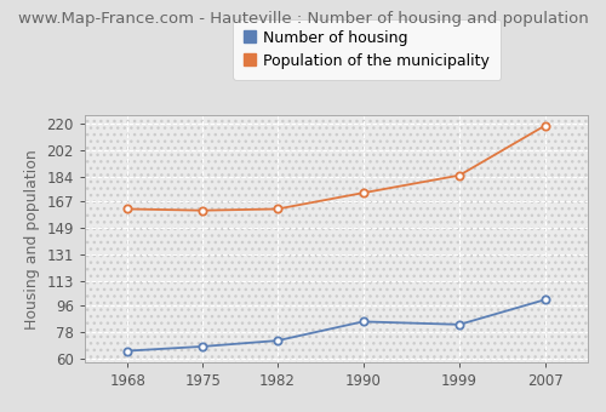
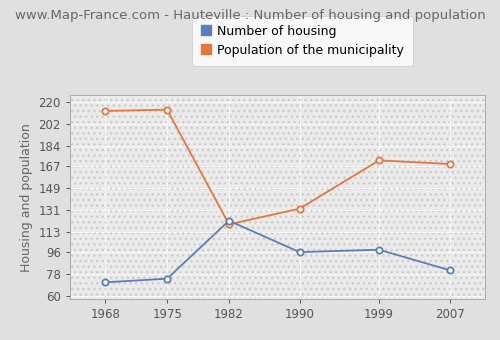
Number of housing/1968: 65 -> 71
Population of the municipality/1968: 162 -> 213
Number of housing/1975: 68 -> 74
Population of the municipality/1975: 161 -> 214
Number of housing/1982: 72 -> 122
Population of the municipality/1982: 162 -> 119
Number of housing/1990: 85 -> 96
Population of the municipality/1990: 173 -> 132
Number of housing/1999: 83 -> 98
Population of the municipality/1999: 185 -> 172
Number of housing/2007: 100 -> 81
Population of the municipality/2007: 219 -> 169
